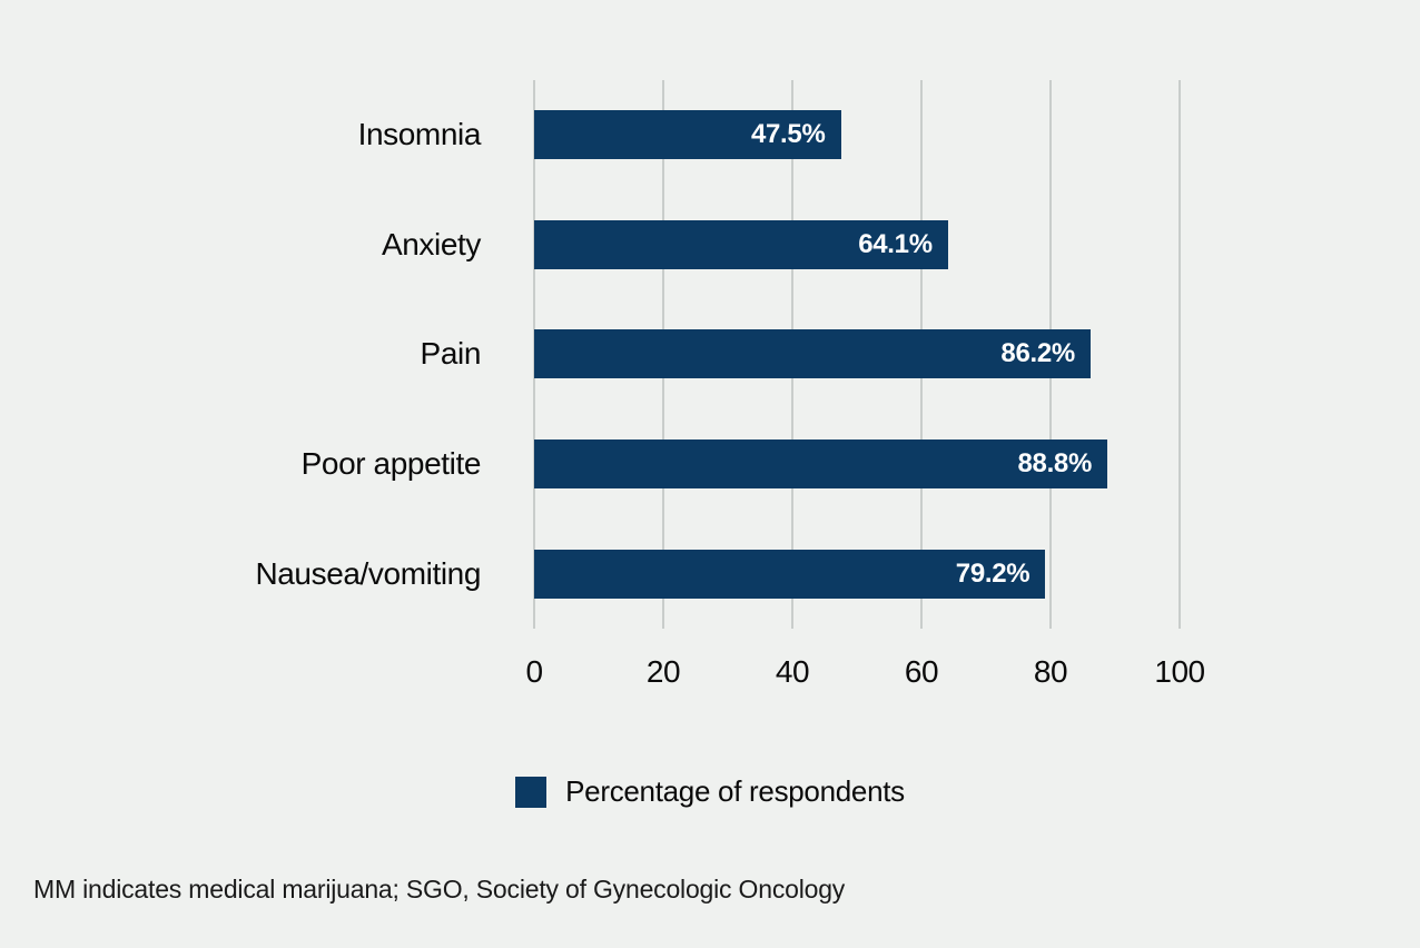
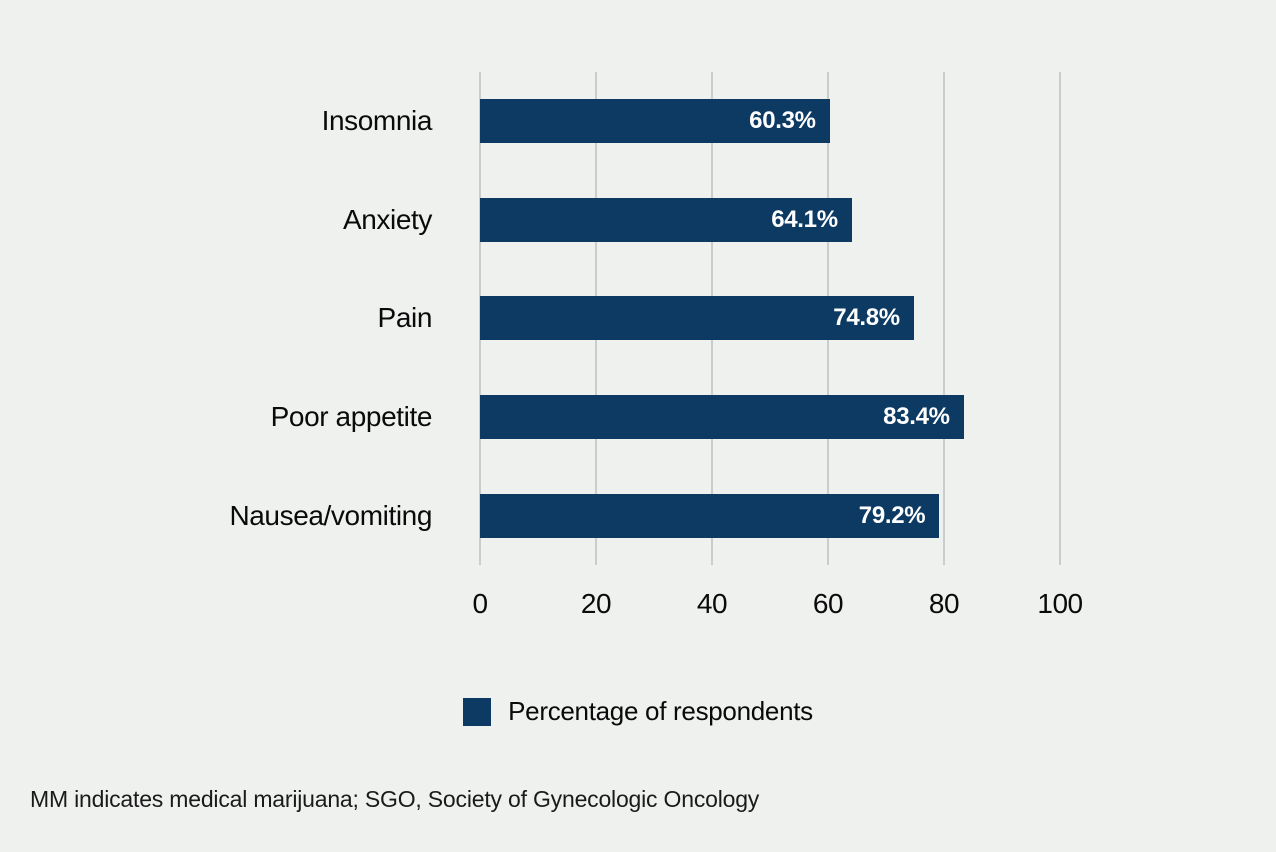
Insomnia: 47.5% -> 60.3%
Pain: 86.2% -> 74.8%
Poor appetite: 88.8% -> 83.4%
